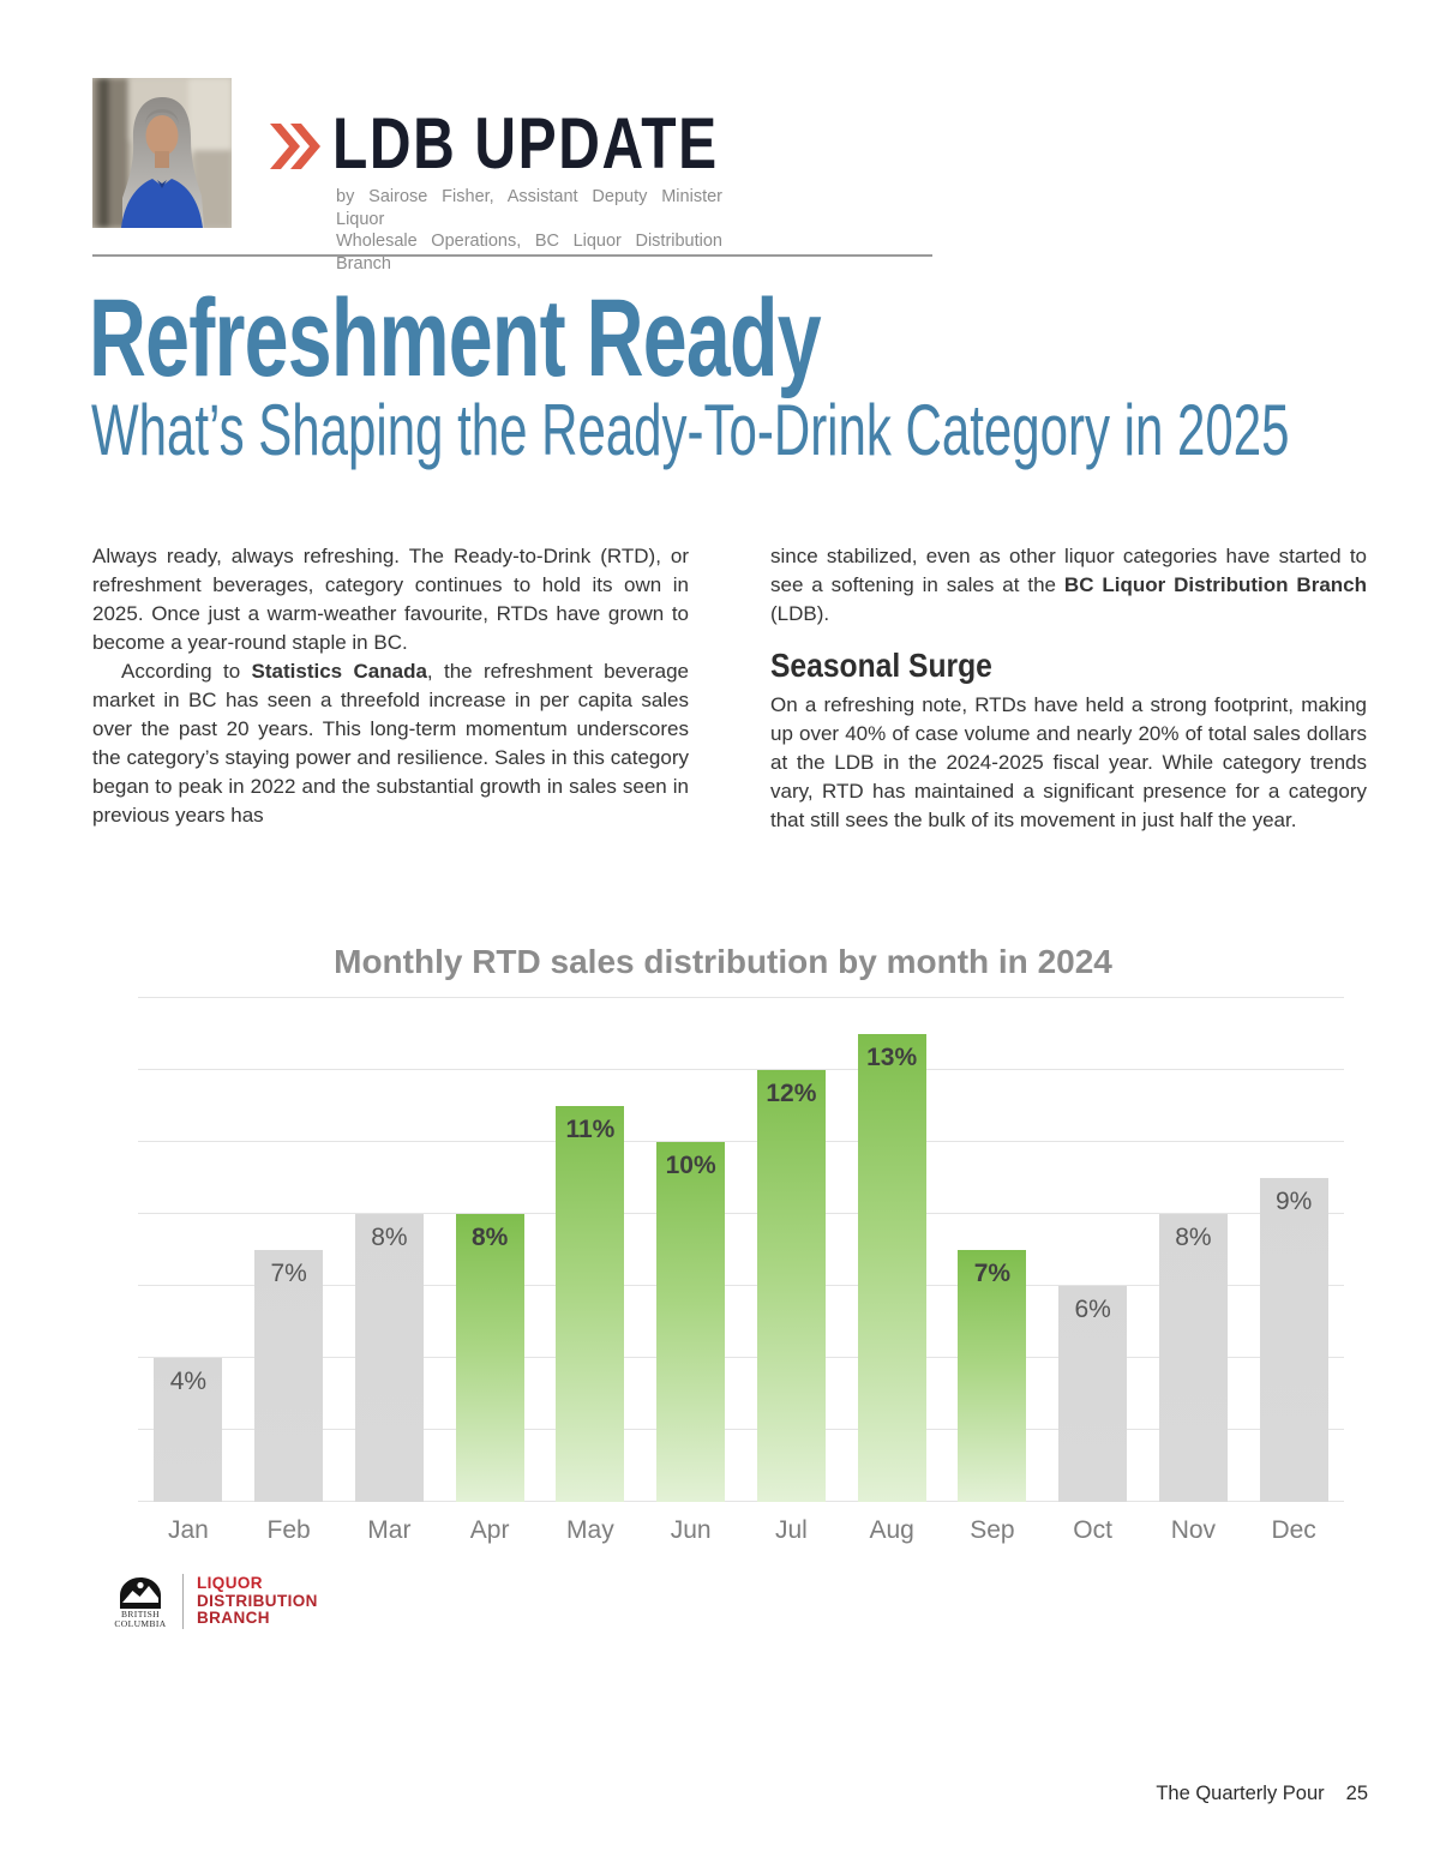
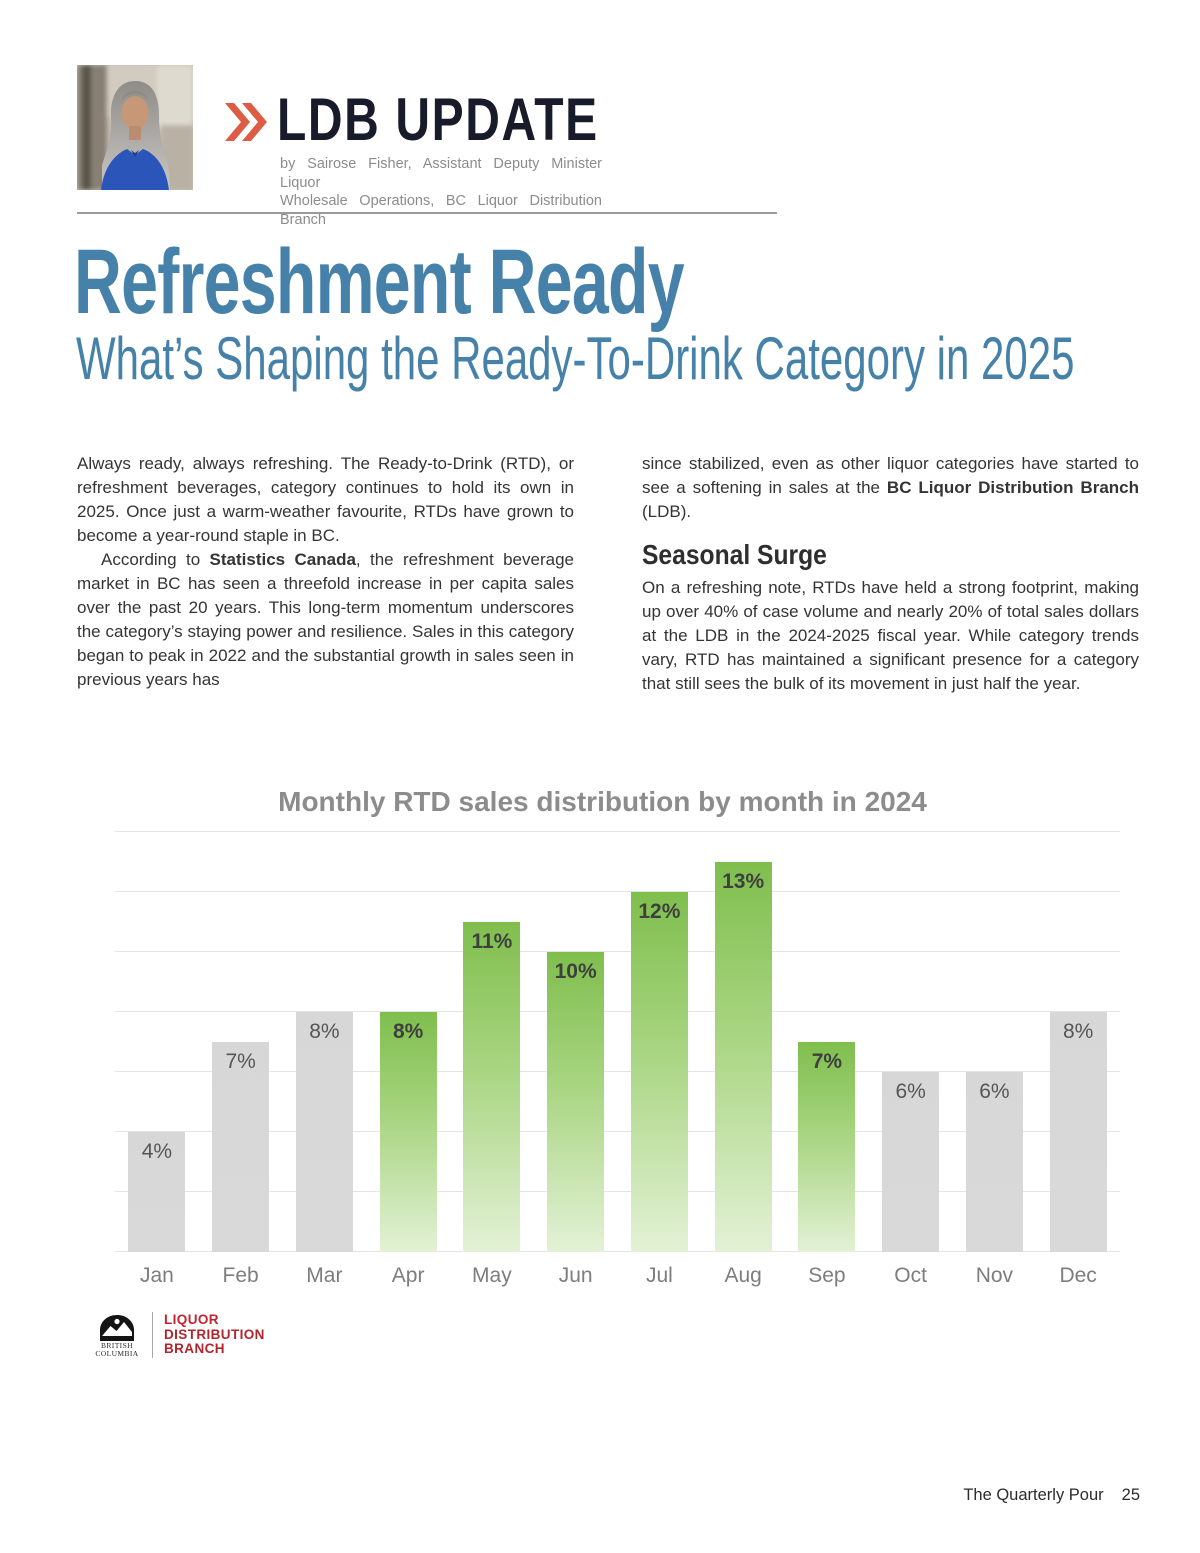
Nov: 8% -> 6%
Dec: 9% -> 8%
